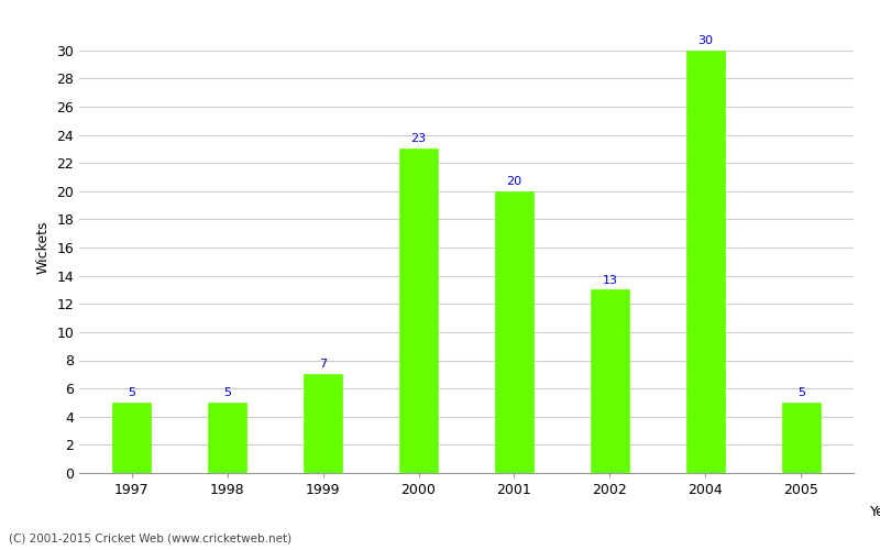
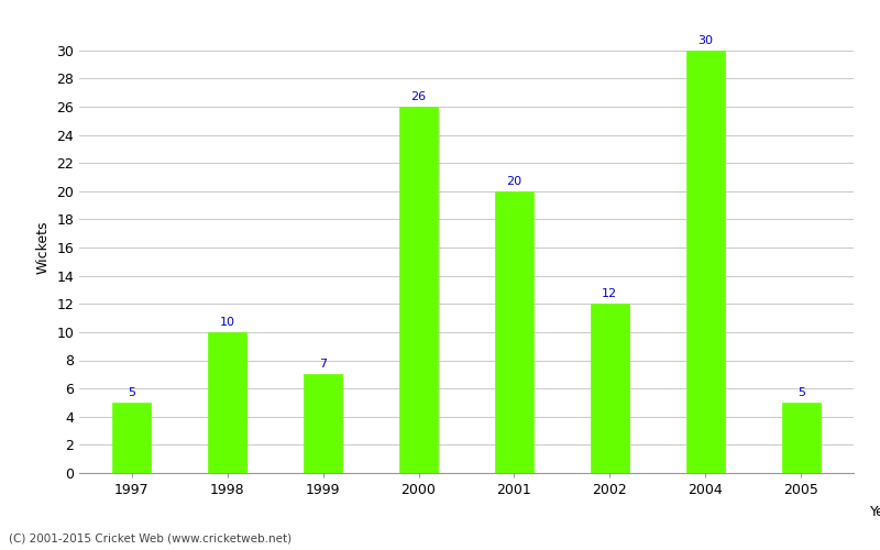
1998: 5 -> 10
2000: 23 -> 26
2002: 13 -> 12
